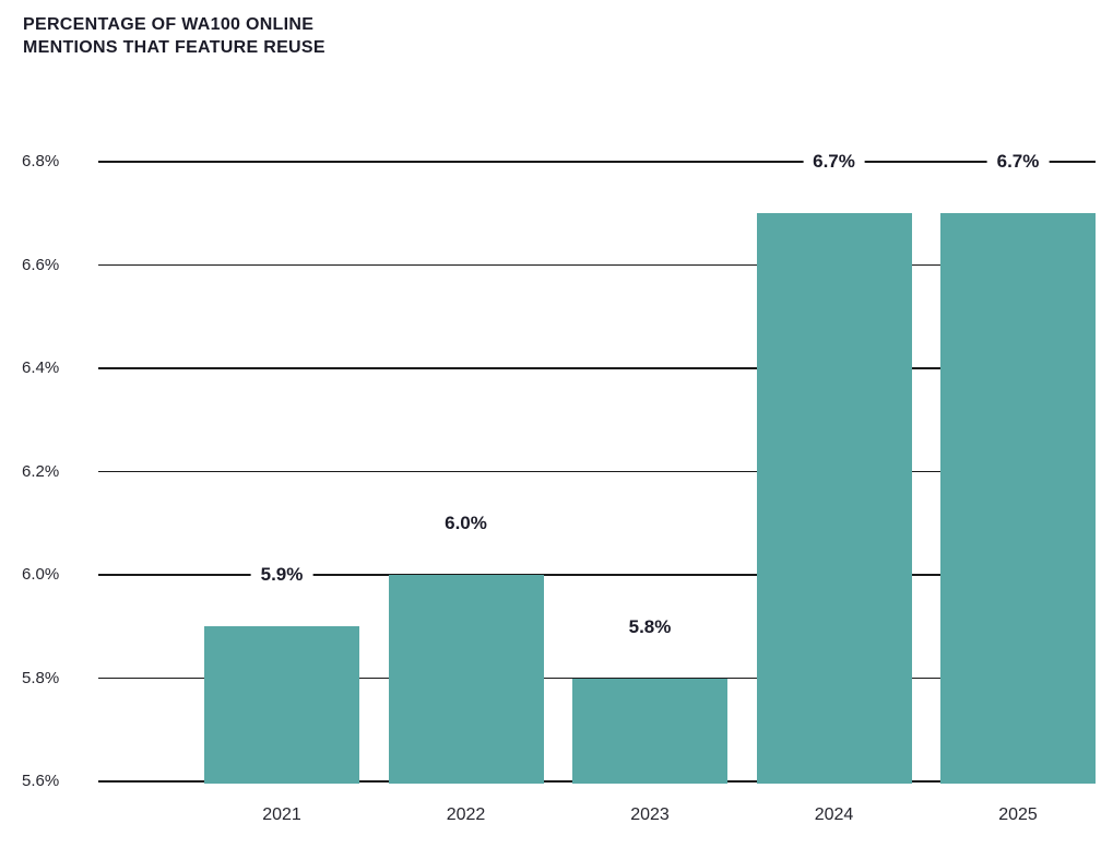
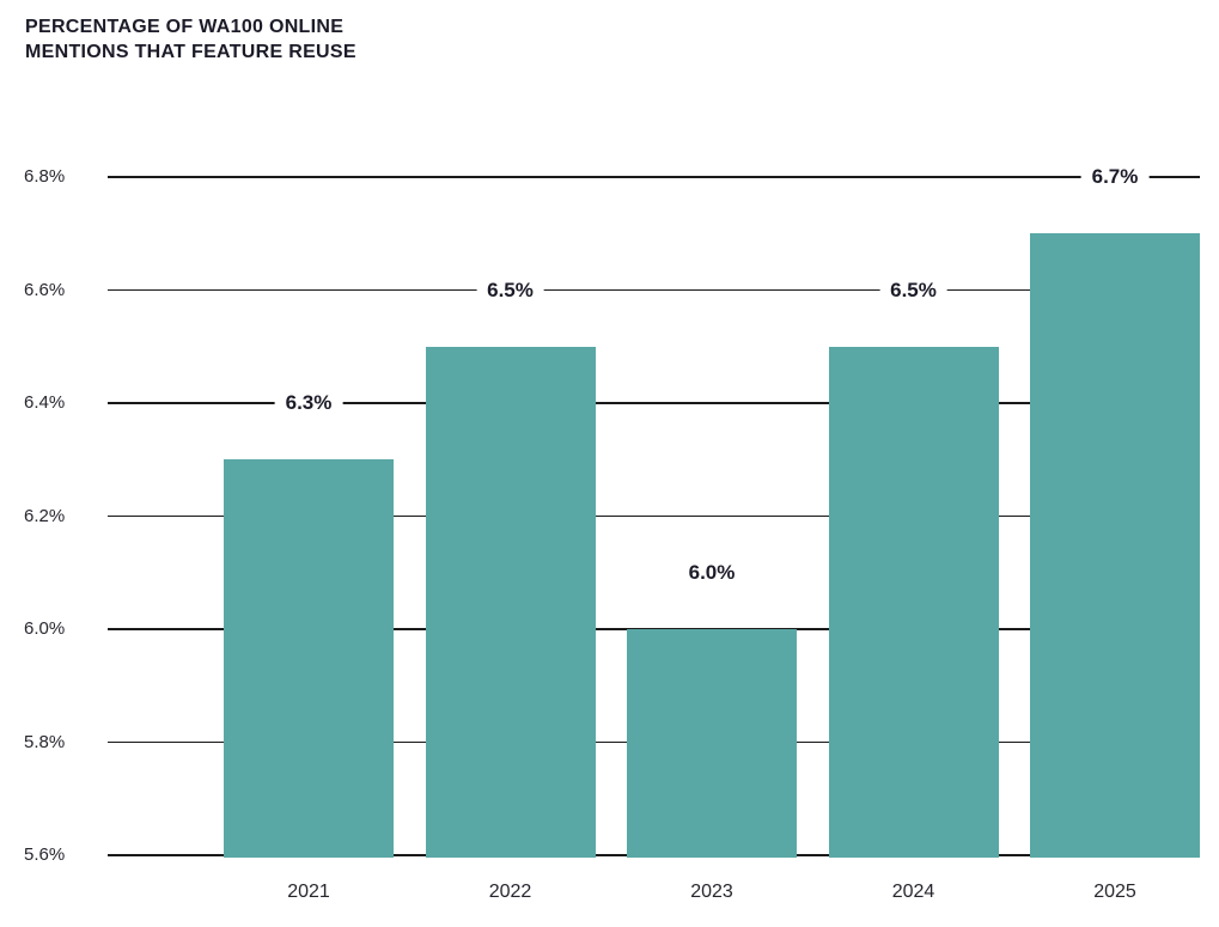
2021: 5.9% -> 6.3%
2022: 6.0% -> 6.5%
2023: 5.8% -> 6.0%
2024: 6.7% -> 6.5%
